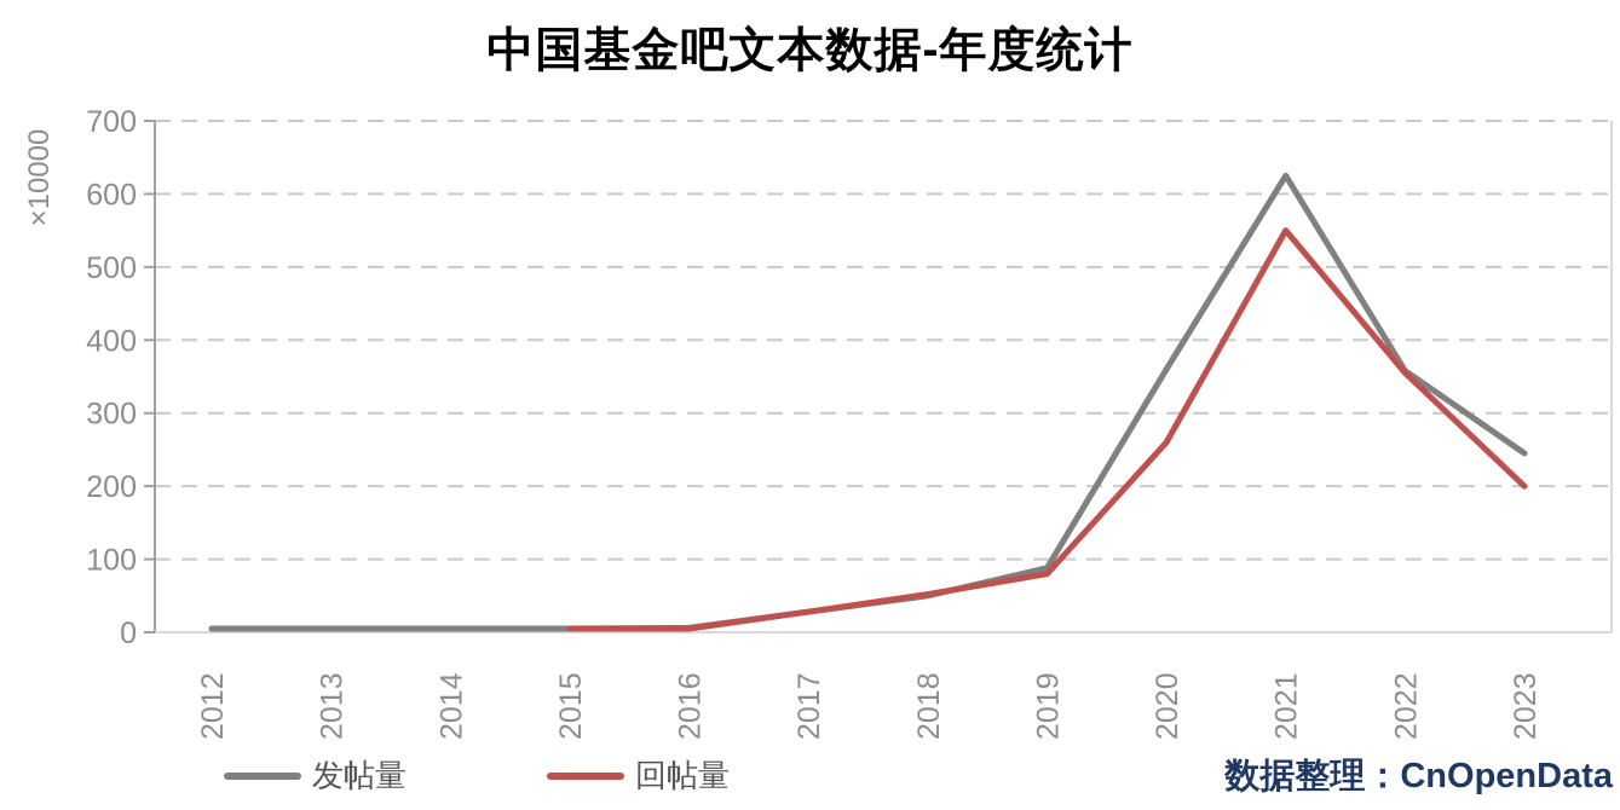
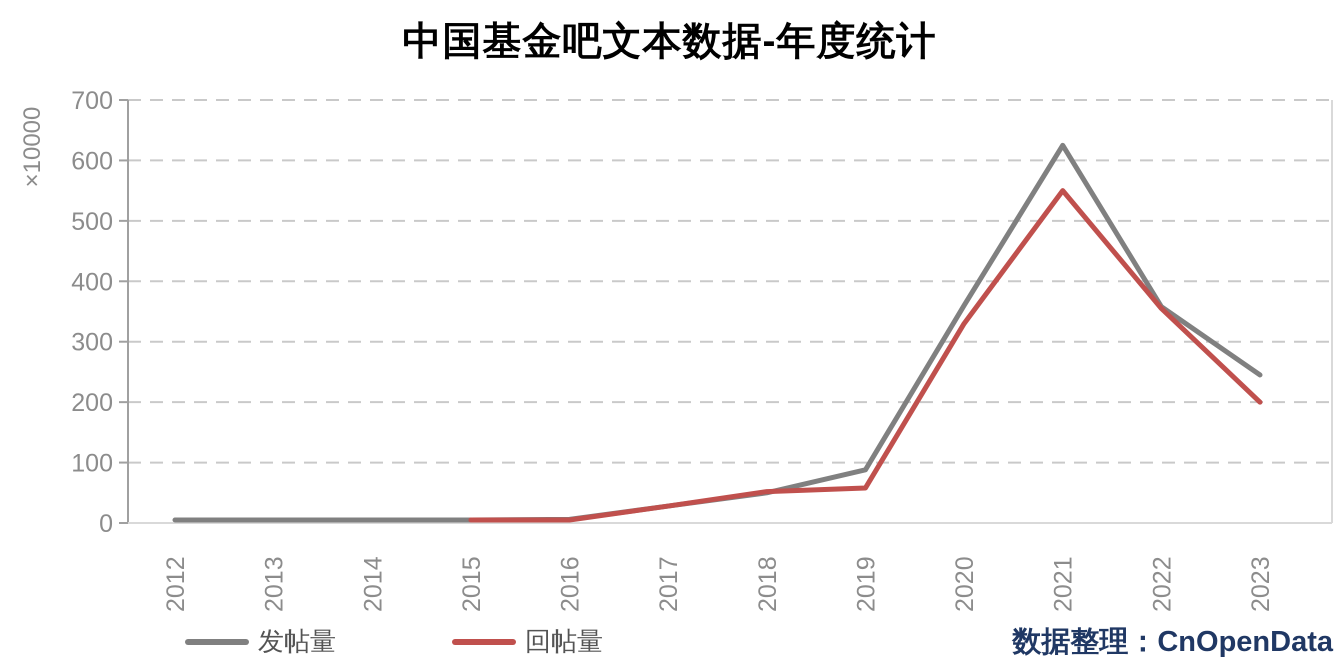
回帖量/2019: 80 -> 60
回帖量/2020: 260 -> 330
